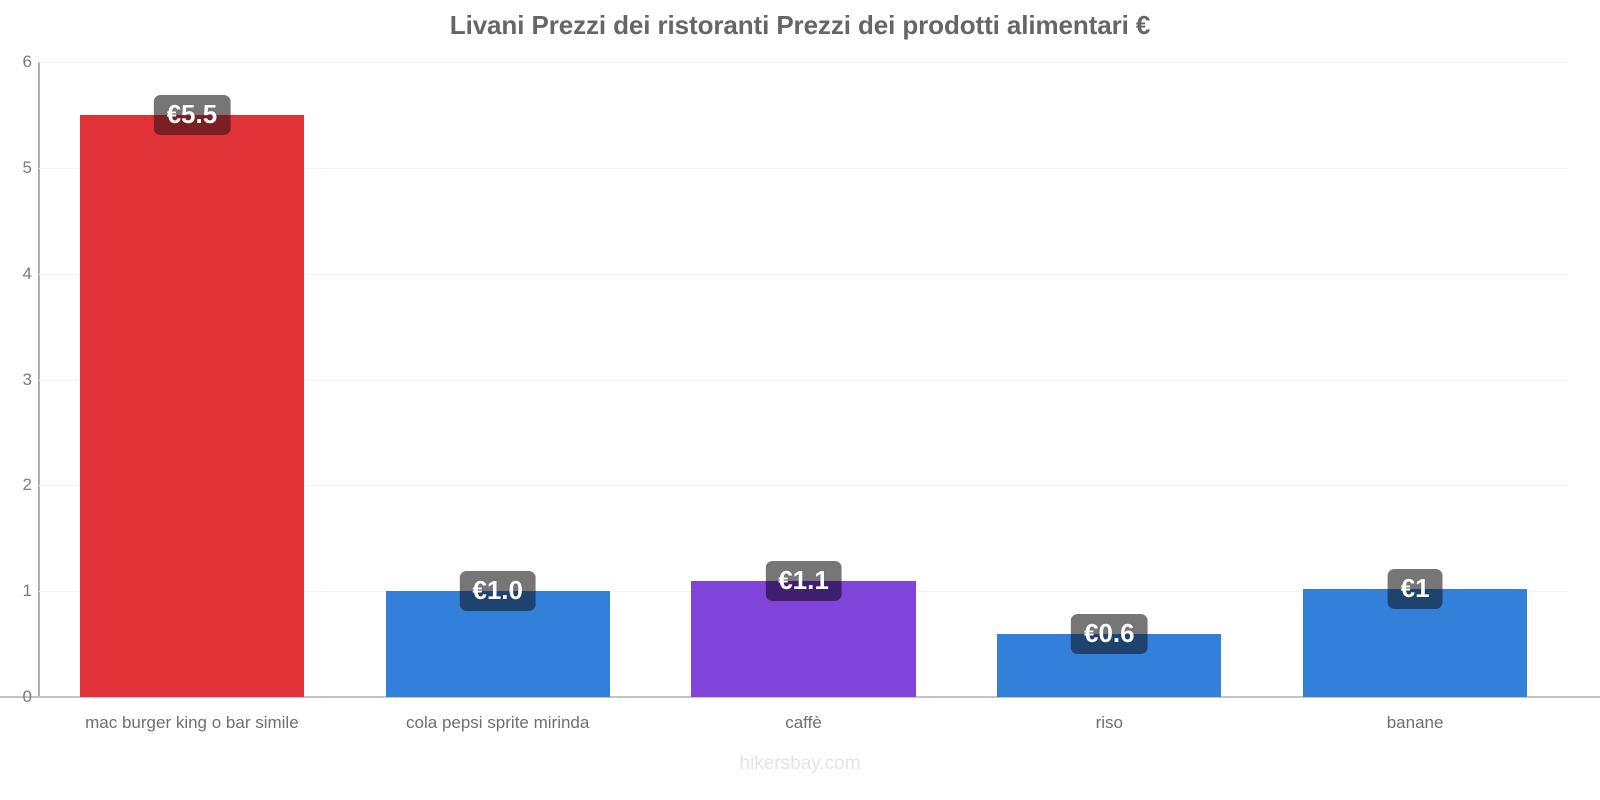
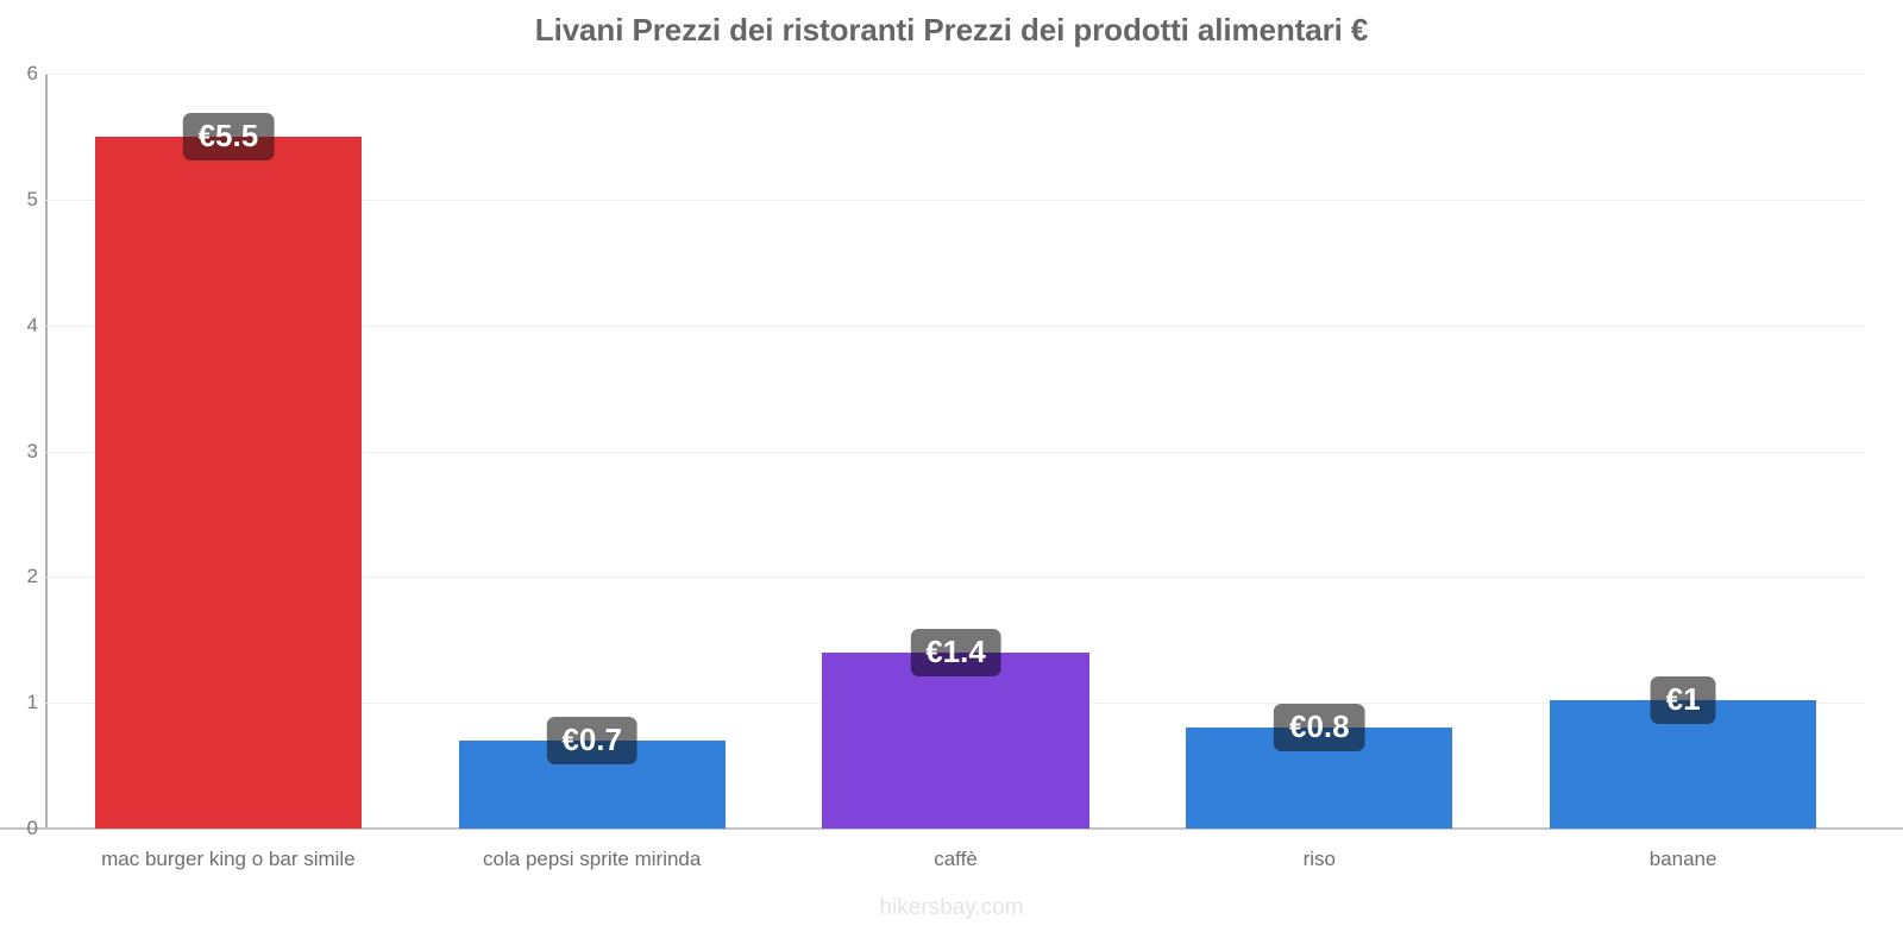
cola pepsi sprite mirinda: €1.0 -> €0.7
caffè: €1.1 -> €1.4
riso: €0.6 -> €0.8
